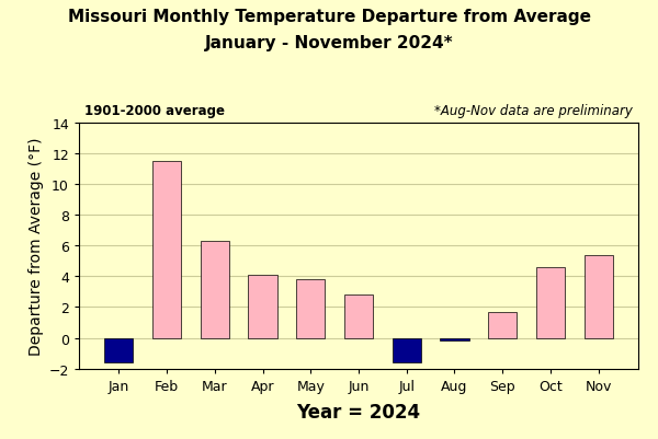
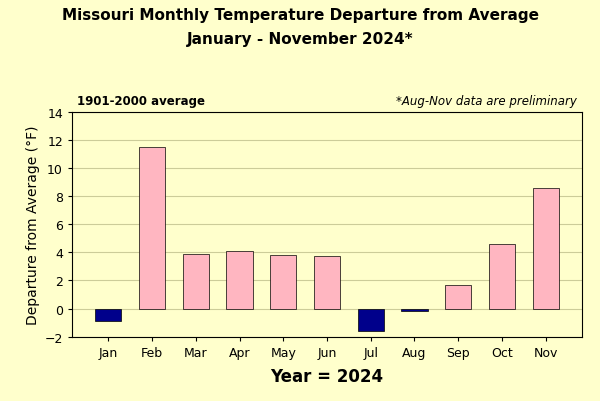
Jan: -1.6 -> -0.9
Mar: 6.3 -> 3.9
Jun: 2.8 -> 3.7
Nov: 5.4 -> 8.6
